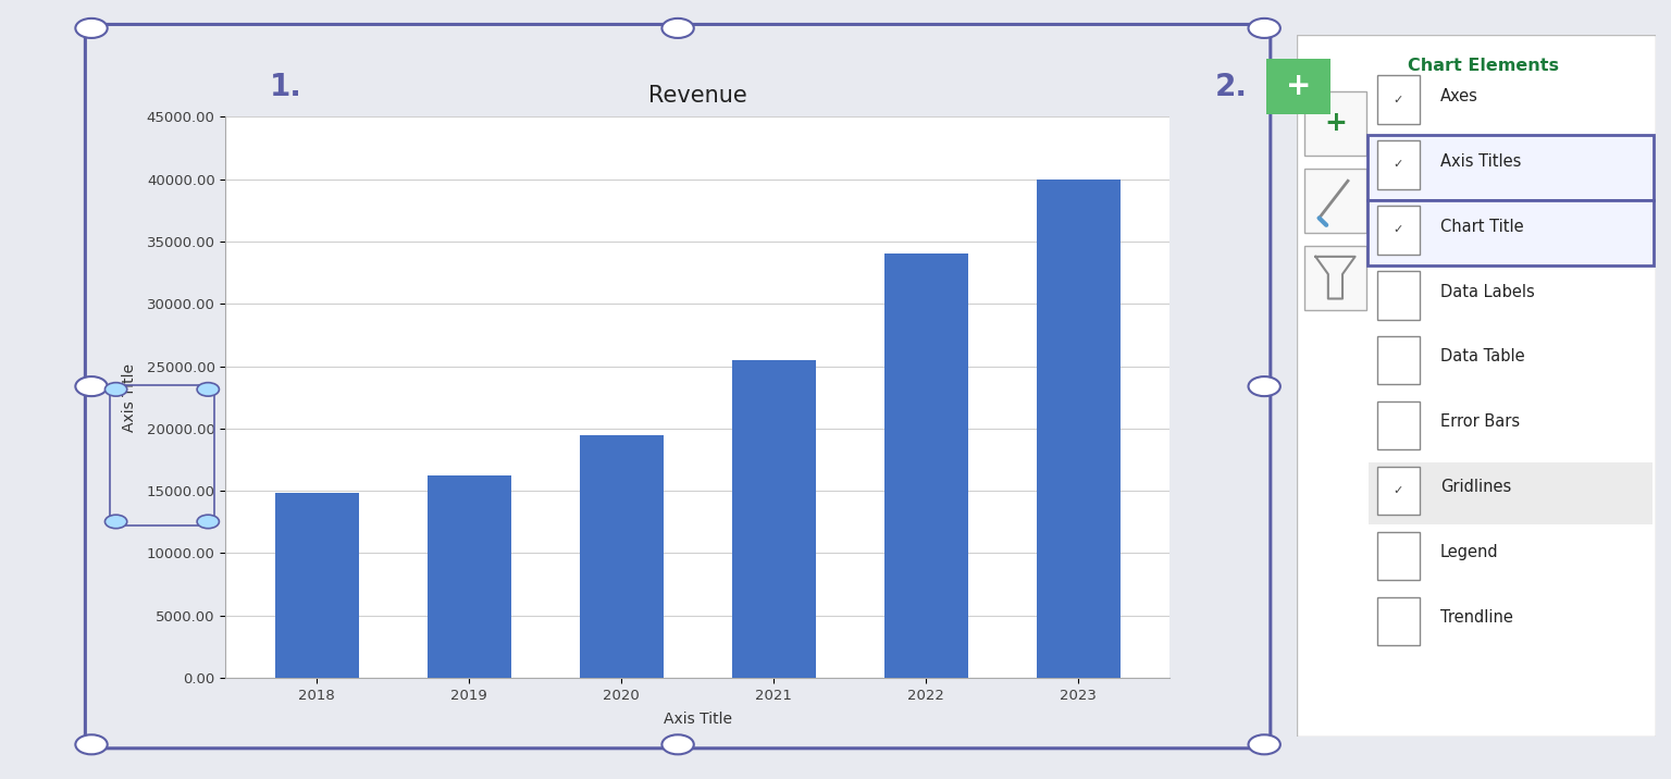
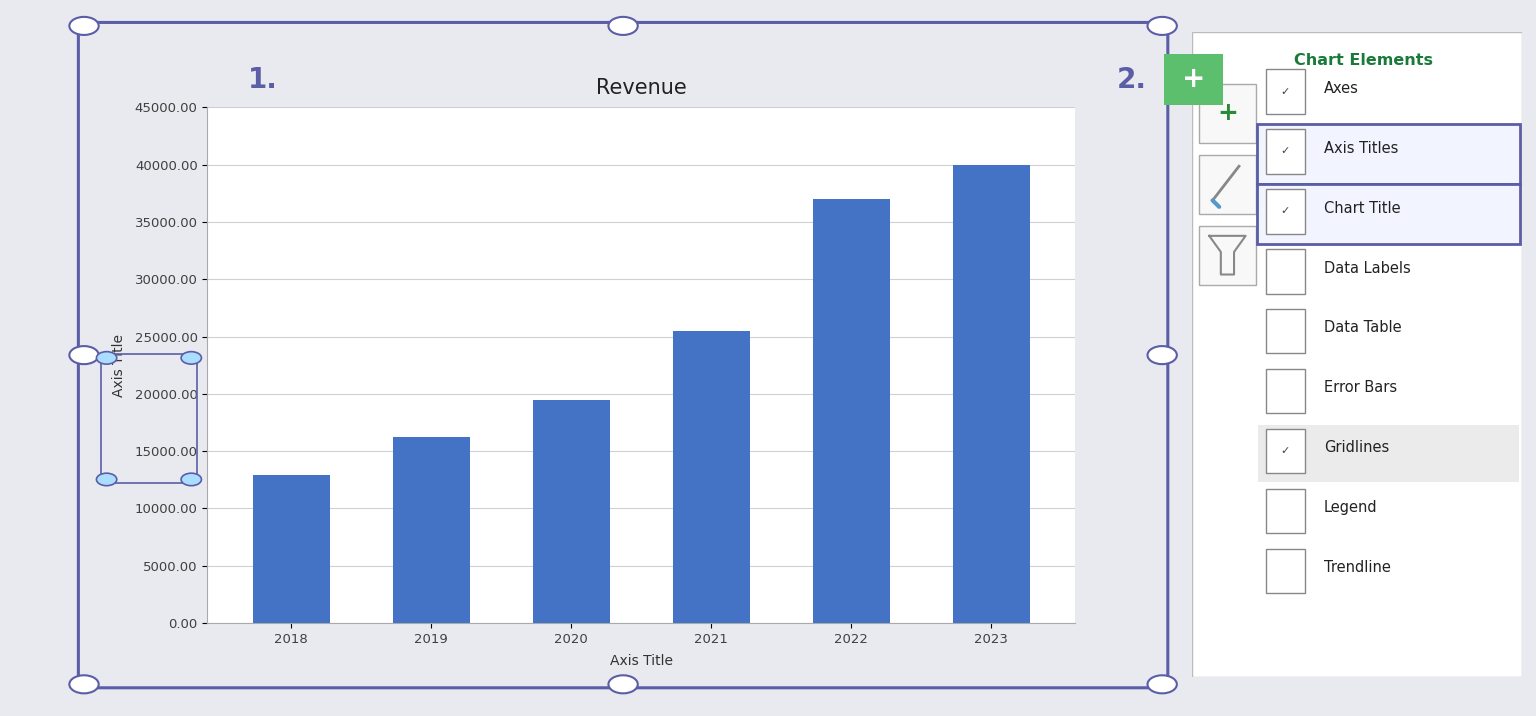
Revenue/2018: 14800 -> 12900
Revenue/2022: 34000 -> 37000
